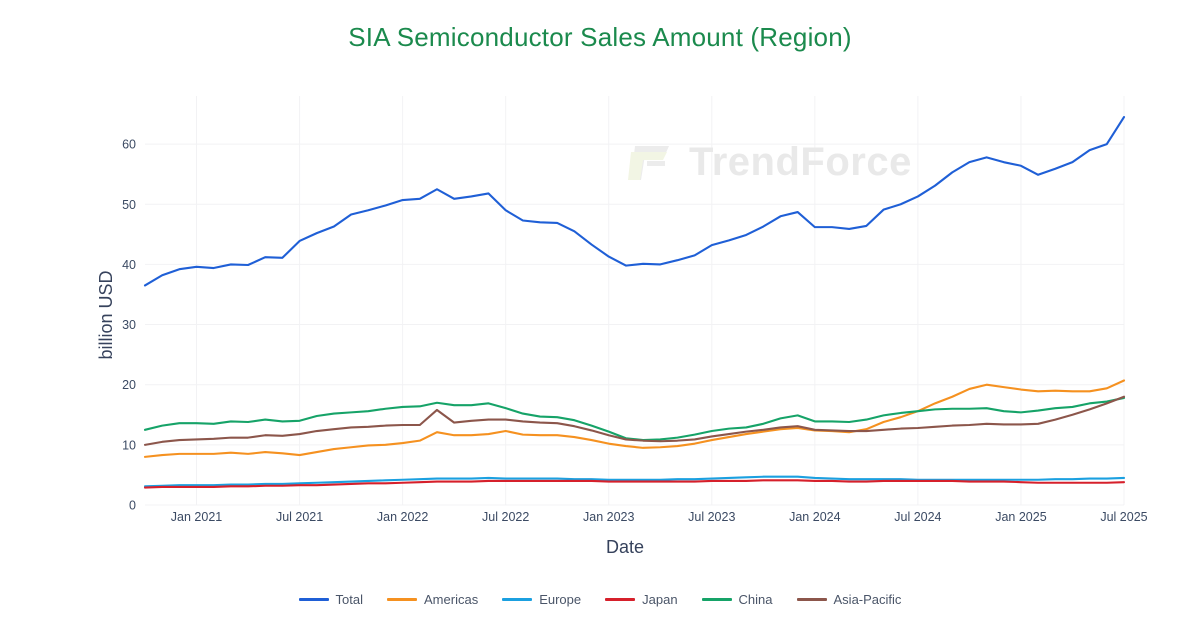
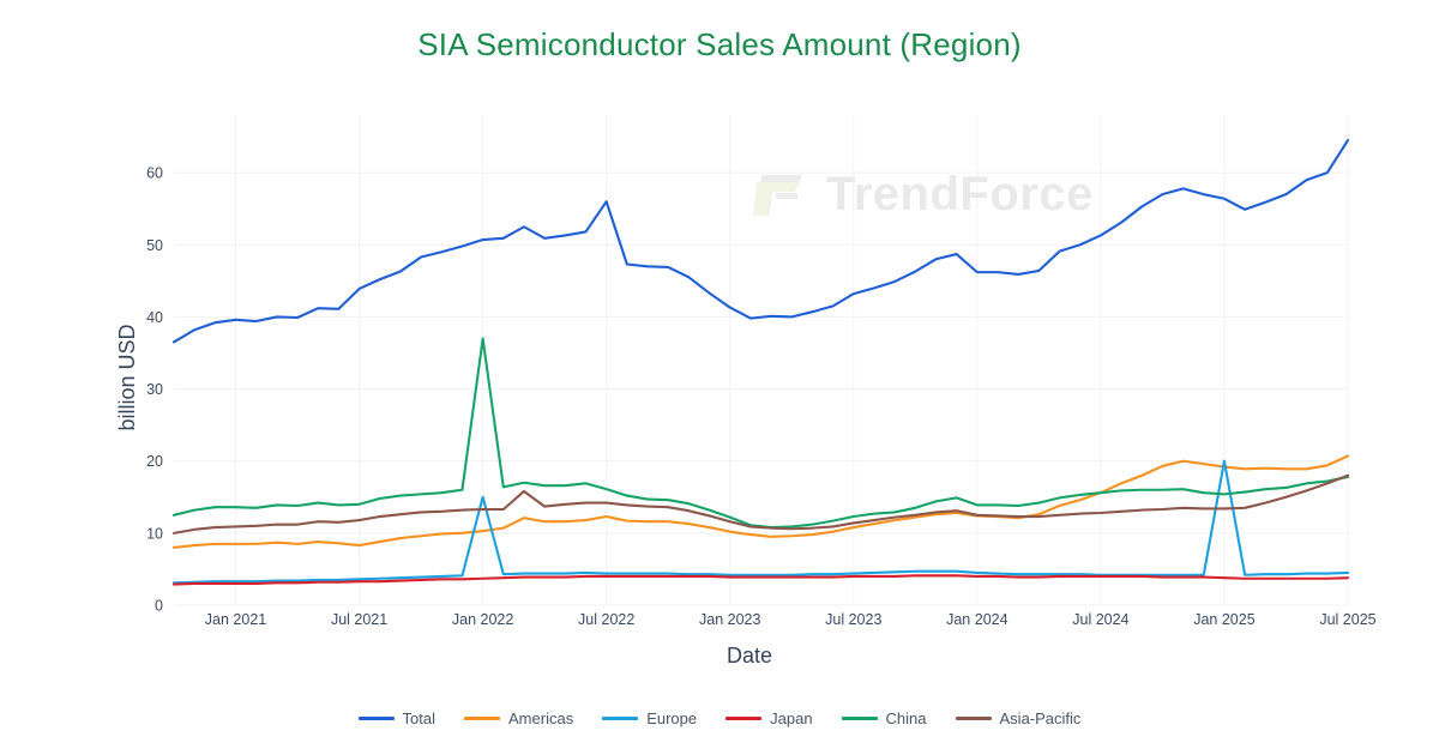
Europe/Jan 2022: 4 -> 15
China/Jan 2022: 16 -> 37
Total/Jul 2022: 49 -> 56
Europe/Jan 2025: 4 -> 20
